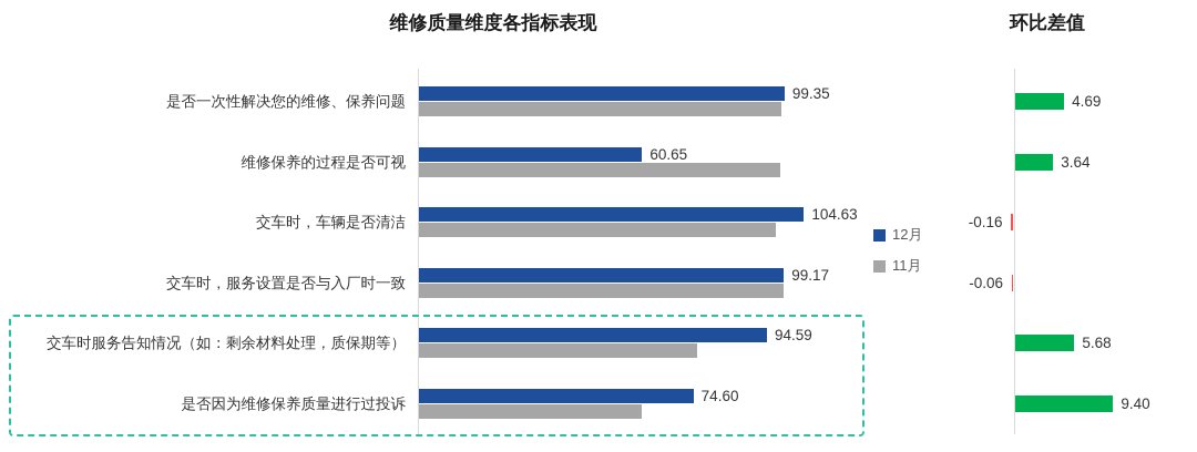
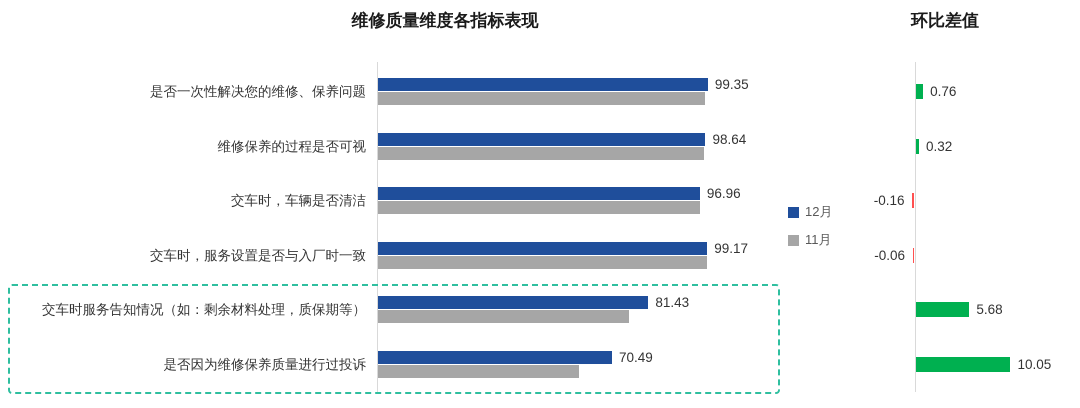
维修质量维度各指标表现/12月/维修保养的过程是否可视: 60.65 -> 98.64
维修质量维度各指标表现/12月/交车时，车辆是否清洁: 104.63 -> 96.96
维修质量维度各指标表现/12月/交车时服务告知情况（如：剩余材料处理，质保期等）: 94.59 -> 81.43
维修质量维度各指标表现/12月/是否因为维修保养质量进行过投诉: 74.60 -> 70.49
环比差值/是否一次性解决您的维修、保养问题: 4.69 -> 0.76
环比差值/维修保养的过程是否可视: 3.64 -> 0.32
环比差值/是否因为维修保养质量进行过投诉: 9.40 -> 10.05
